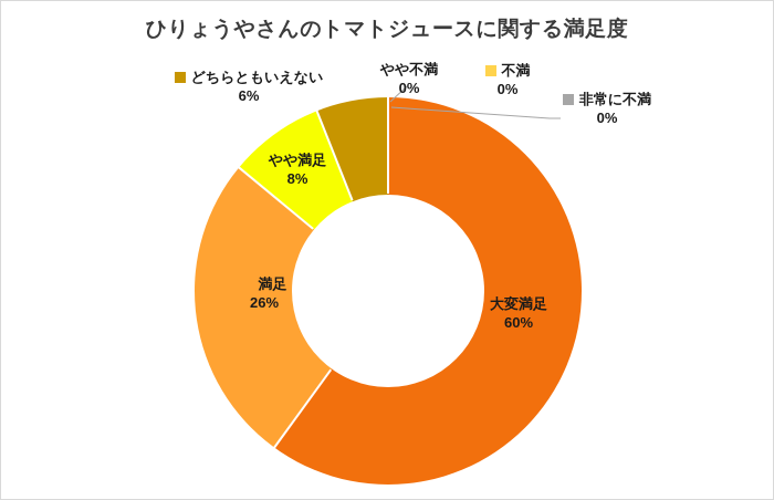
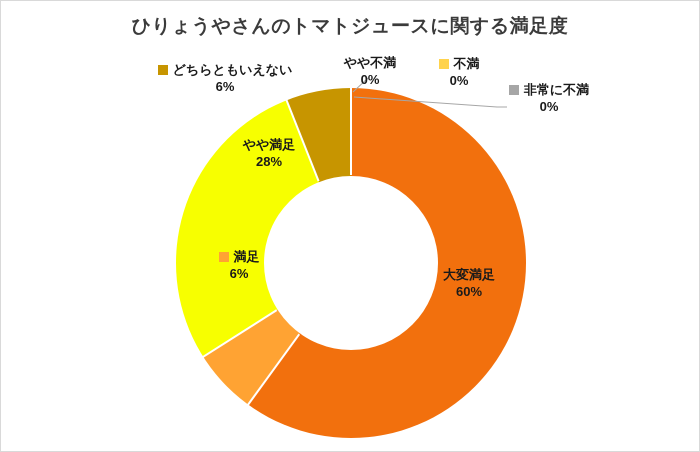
満足: 26% -> 6%
やや満足: 8% -> 28%
